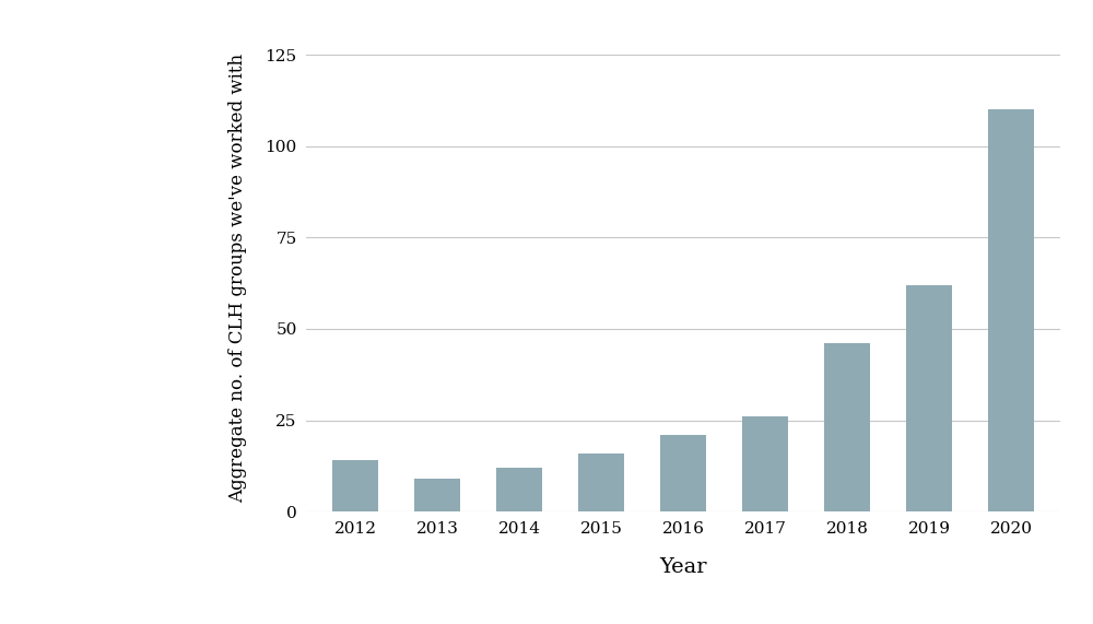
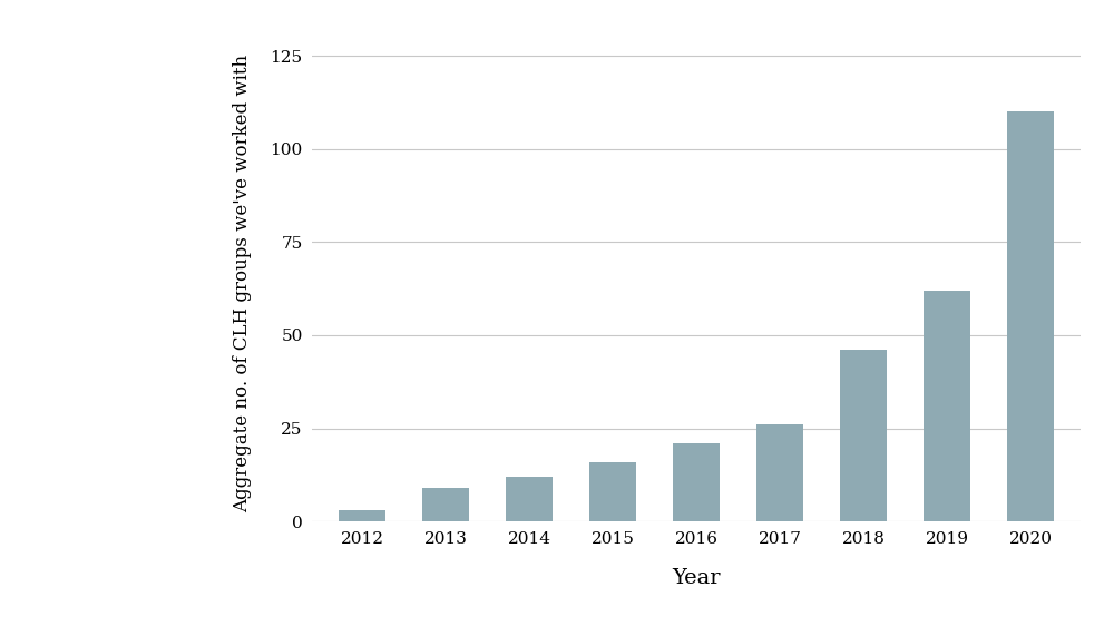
2012: 14 -> 3
